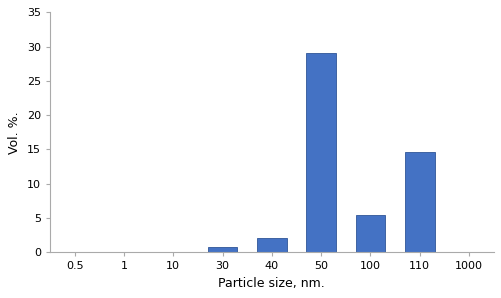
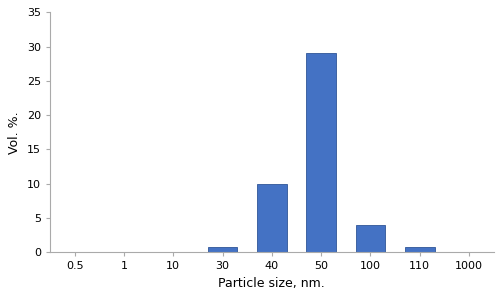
40: 2.0 -> 10.0
100: 5.4 -> 4.0
110: 14.6 -> 0.8
